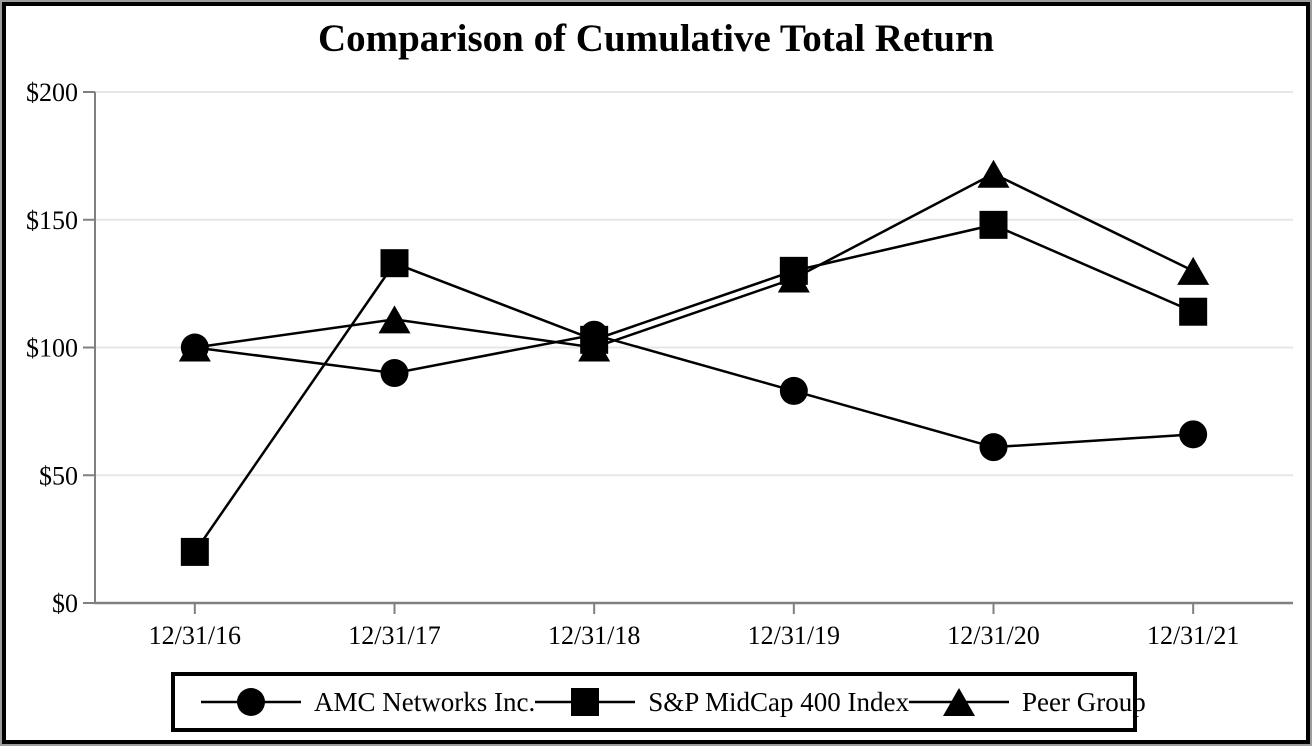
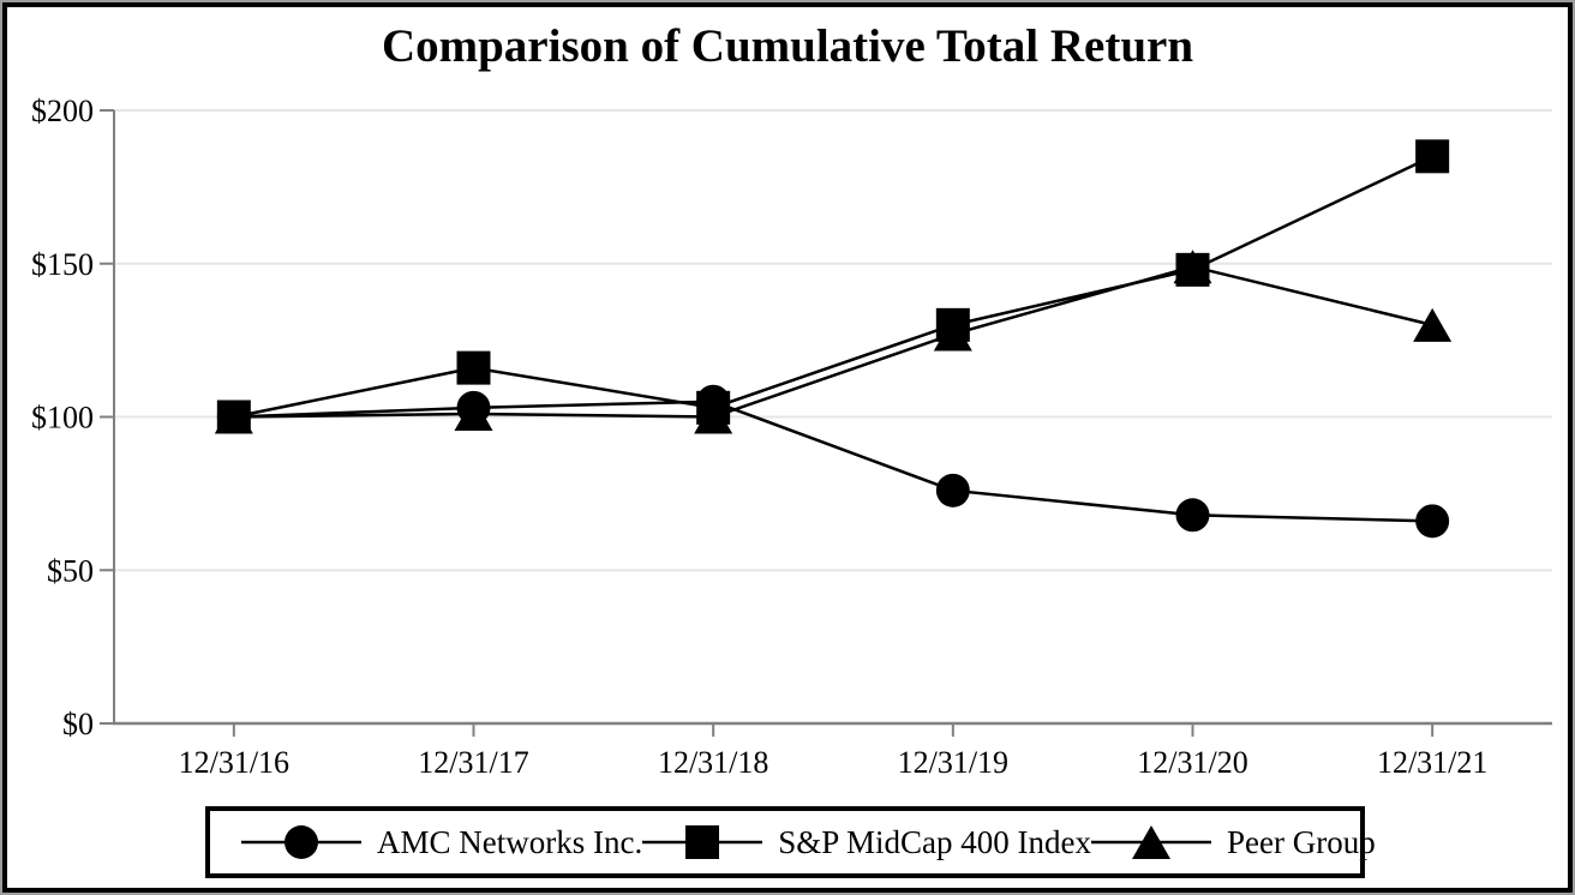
S&P MidCap 400 Index/12/31/16: $20 -> $100
AMC Networks Inc./12/31/17: $90 -> $103
S&P MidCap 400 Index/12/31/17: $133 -> $116
Peer Group/12/31/17: $111 -> $101
AMC Networks Inc./12/31/19: $83 -> $76
AMC Networks Inc./12/31/20: $61 -> $68
Peer Group/12/31/20: $168 -> $149
S&P MidCap 400 Index/12/31/21: $114 -> $185
